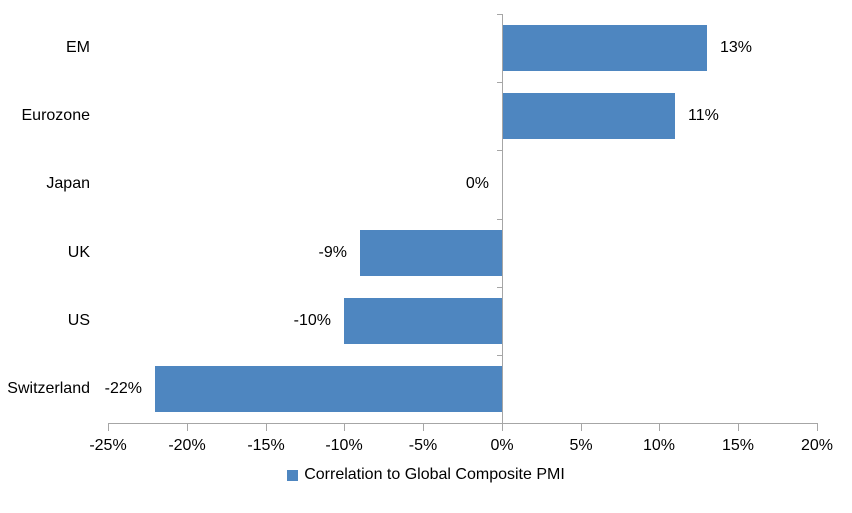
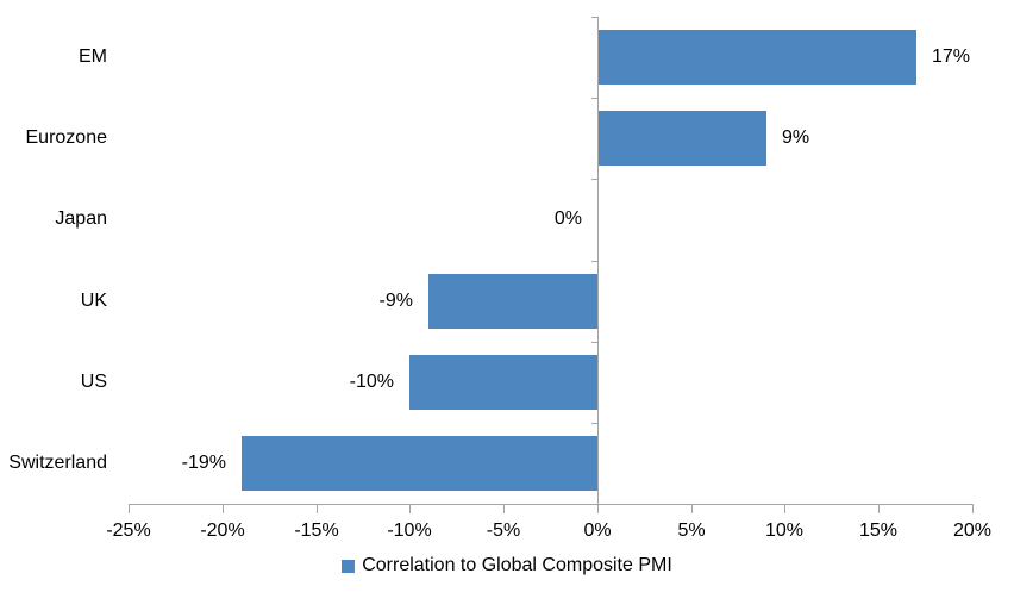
EM: 13% -> 17%
Eurozone: 11% -> 9%
Switzerland: -22% -> -19%
